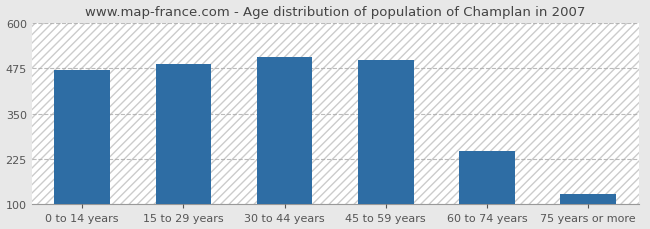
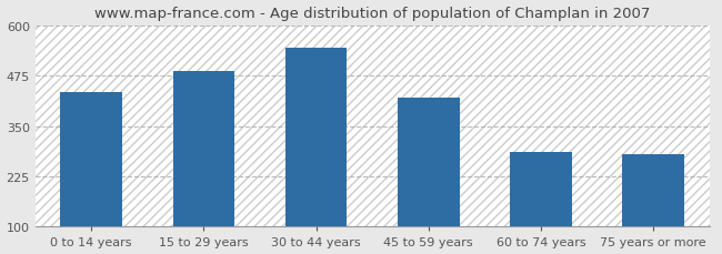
0 to 14 years: 470 -> 435
30 to 44 years: 505 -> 545
45 to 59 years: 497 -> 420
60 to 74 years: 248 -> 285
75 years or more: 128 -> 280
